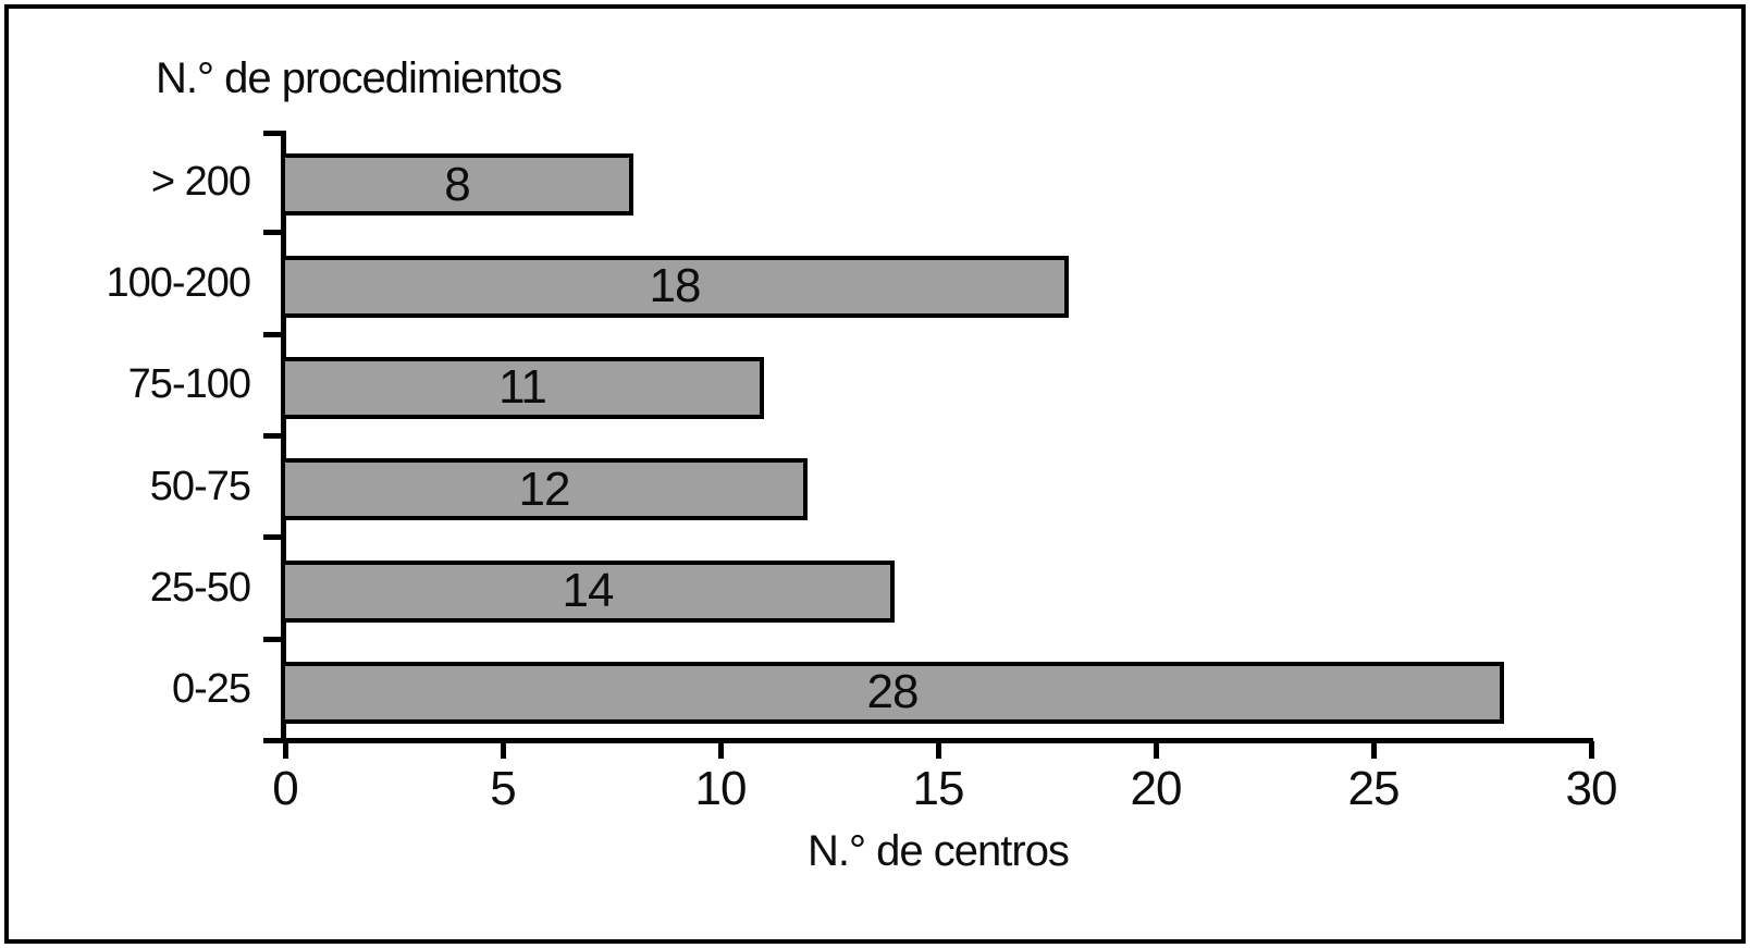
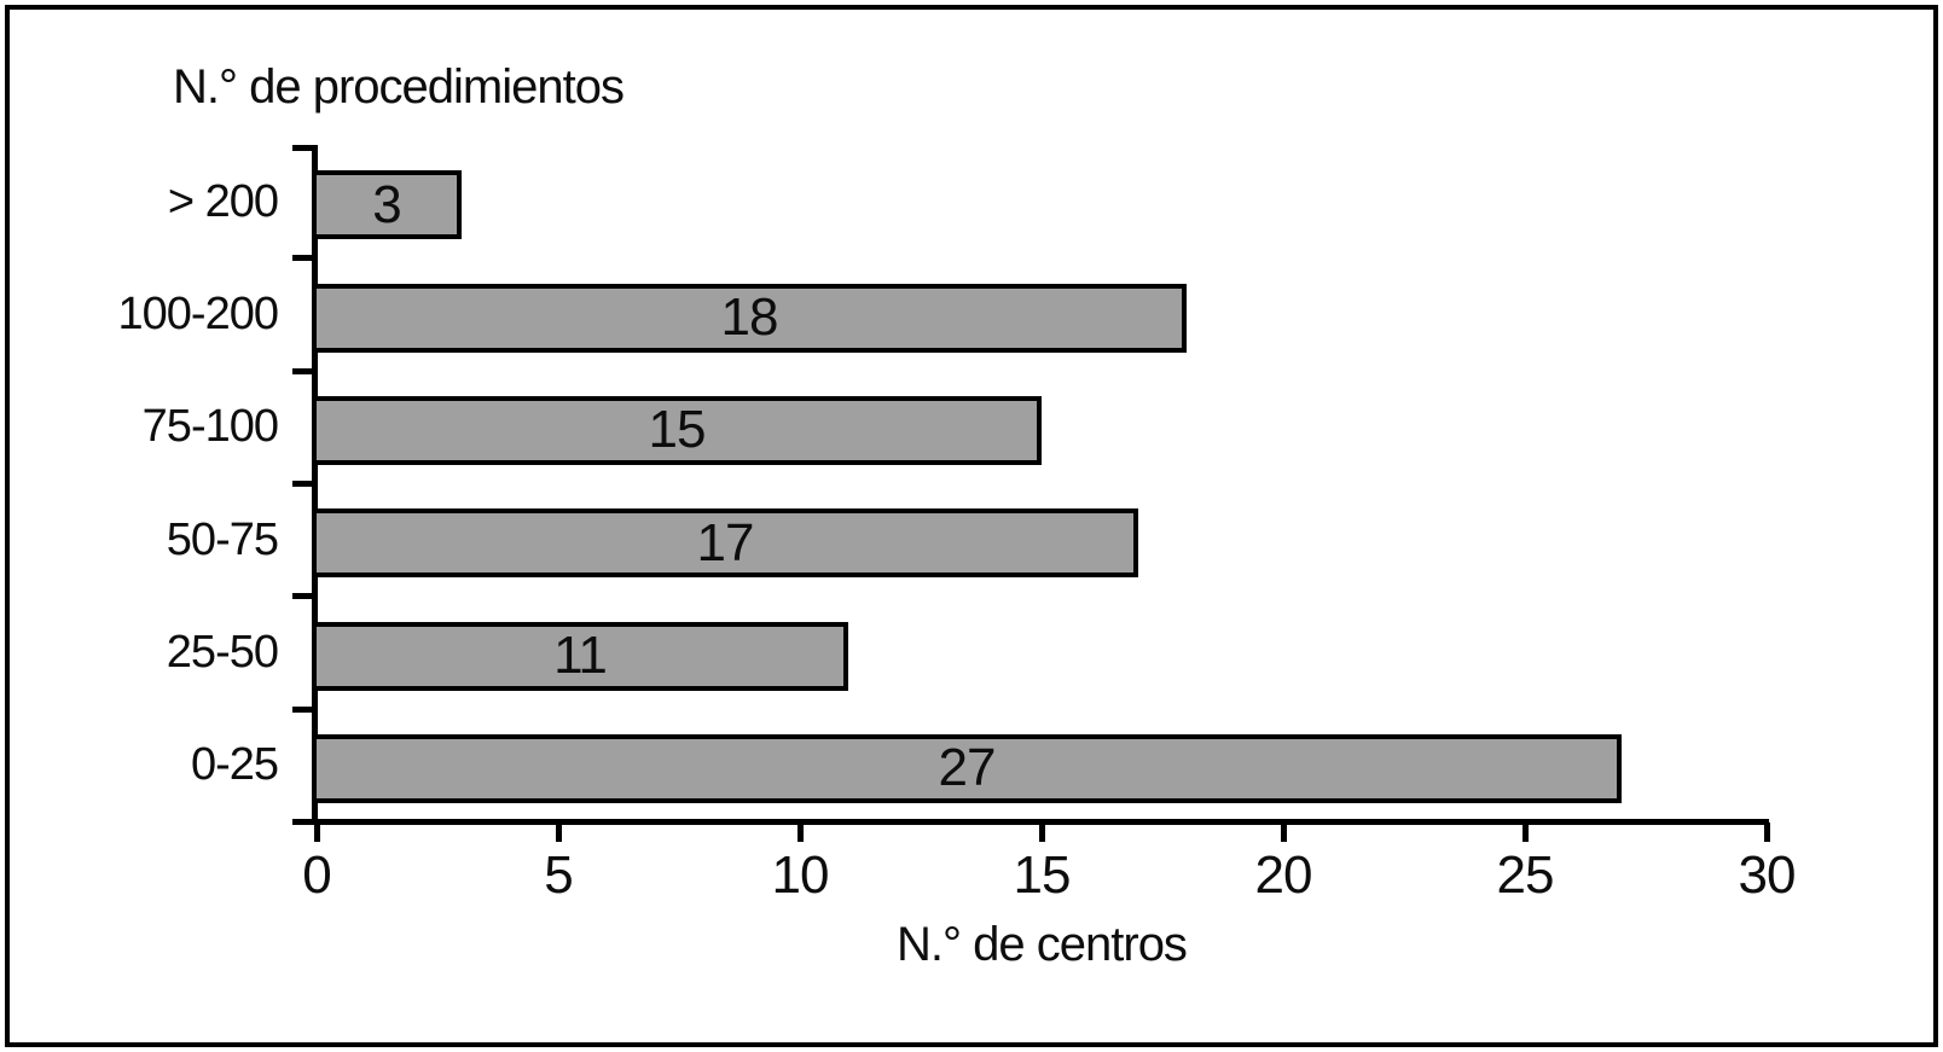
> 200: 8 -> 3
75-100: 11 -> 15
50-75: 12 -> 17
25-50: 14 -> 11
0-25: 28 -> 27
